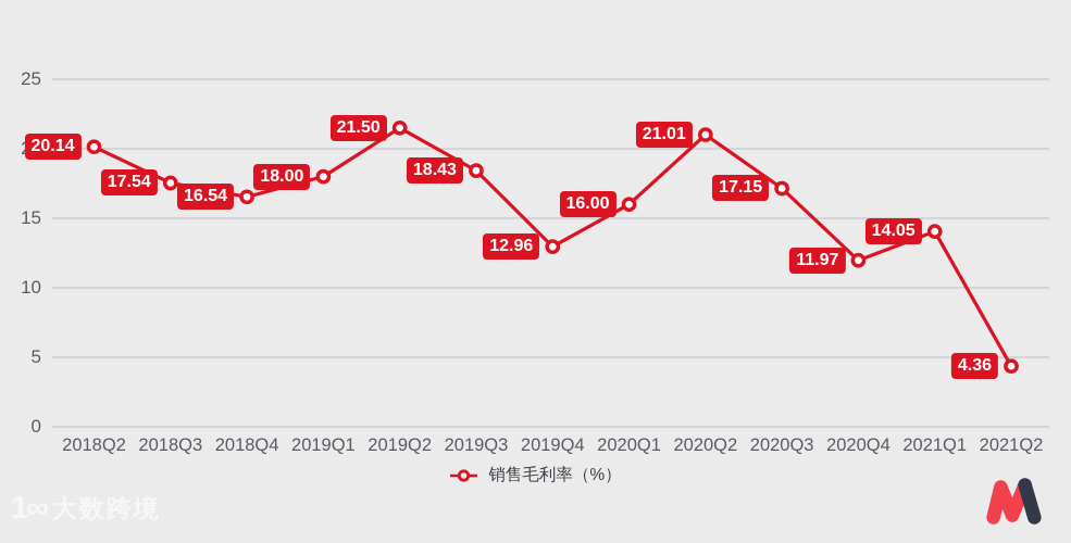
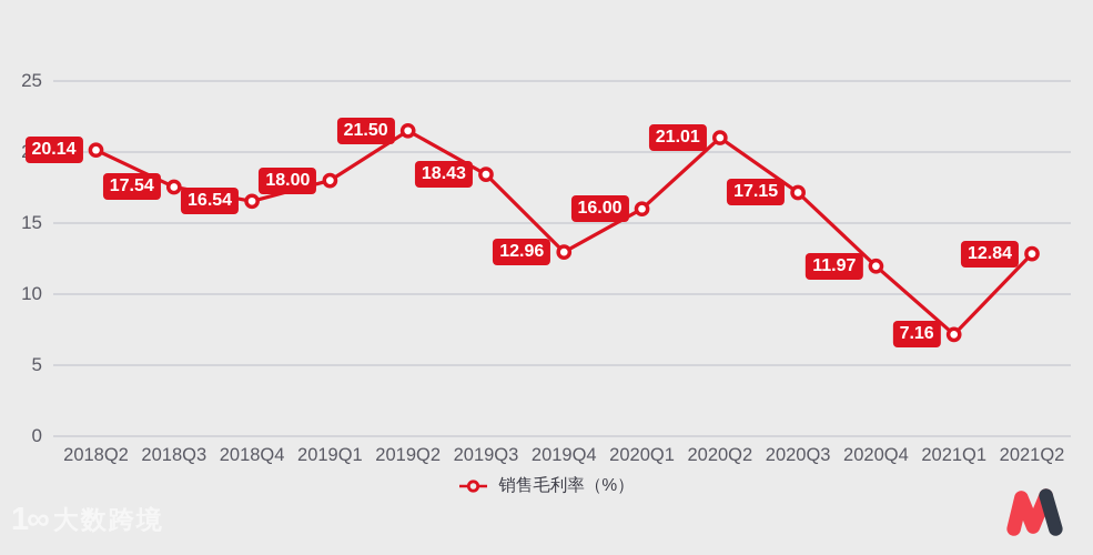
2021Q1: 14.05 -> 7.16
2021Q2: 4.36 -> 12.84
